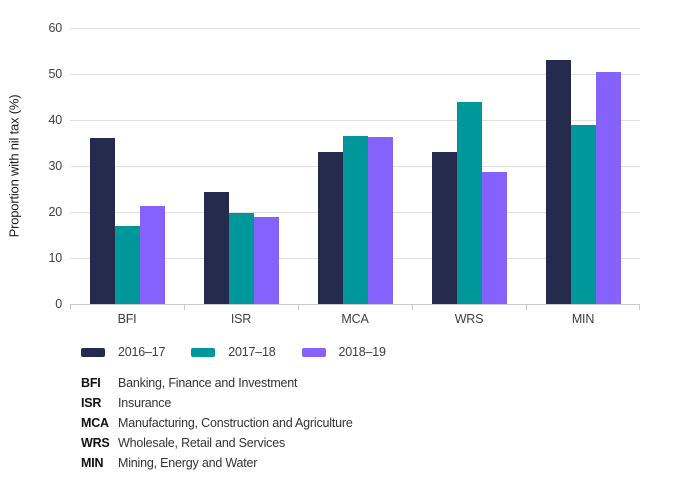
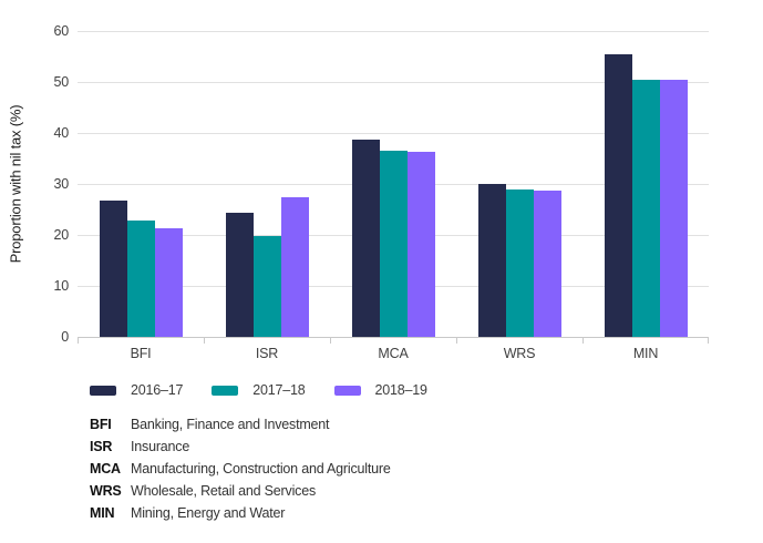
2016–17/BFI: 36 -> 27
2017–18/BFI: 17 -> 23
2018–19/ISR: 19 -> 27
2016–17/MCA: 33 -> 39
2016–17/WRS: 33 -> 30
2017–18/WRS: 44 -> 29
2016–17/MIN: 53 -> 56
2017–18/MIN: 39 -> 50
